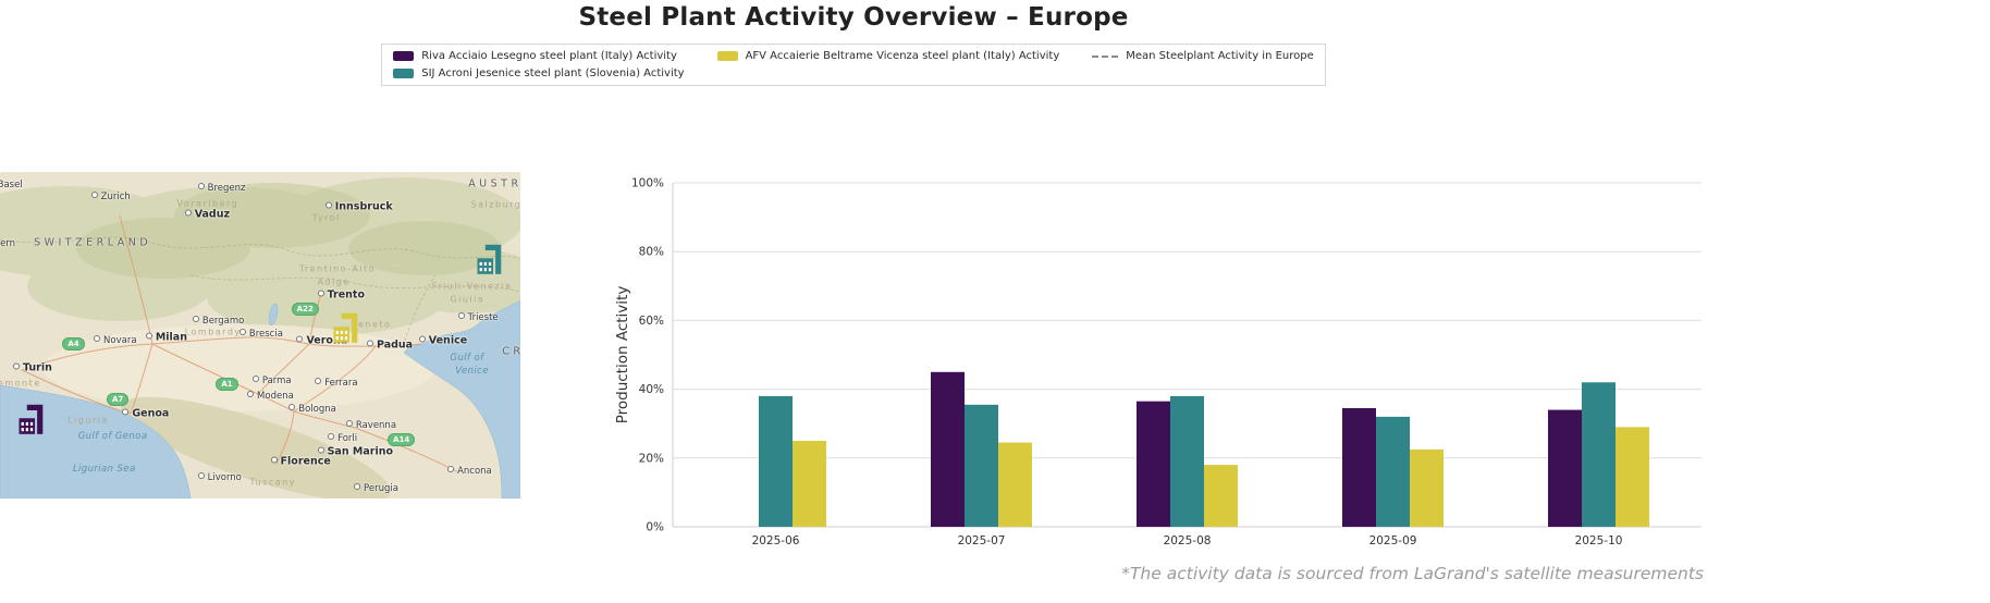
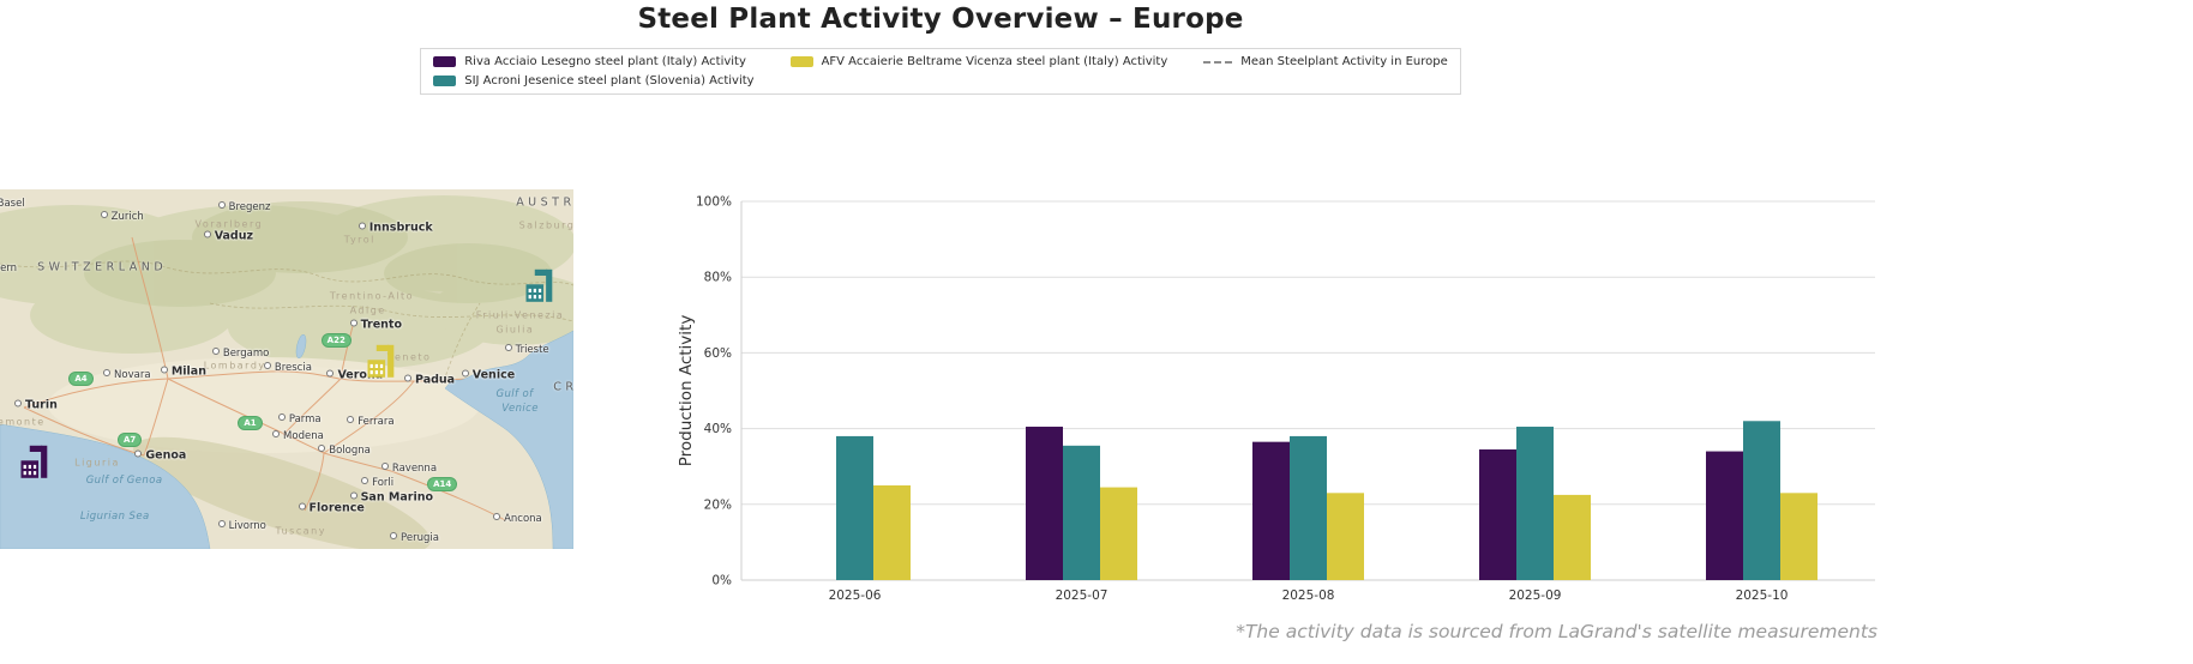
Riva Acciaio Lesegno steel plant (Italy) Activity/2025-07: 45% -> 40%
AFV Accaierie Beltrame Vicenza steel plant (Italy) Activity/2025-08: 18% -> 23%
SIJ Acroni Jesenice steel plant (Slovenia) Activity/2025-09: 32% -> 40%
AFV Accaierie Beltrame Vicenza steel plant (Italy) Activity/2025-10: 29% -> 23%
